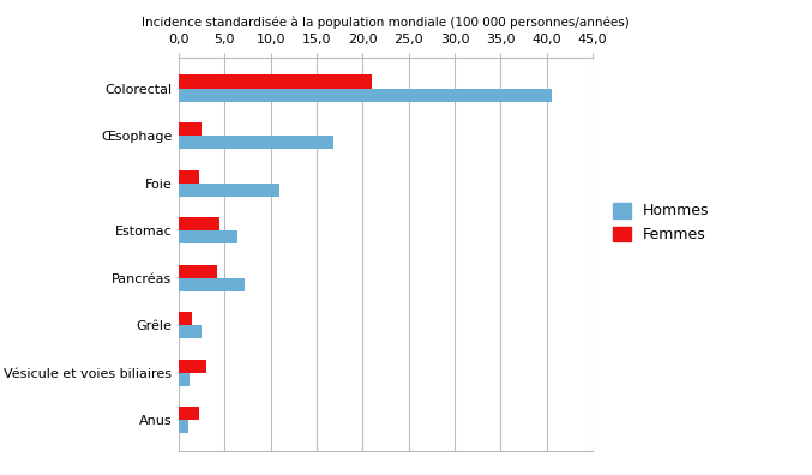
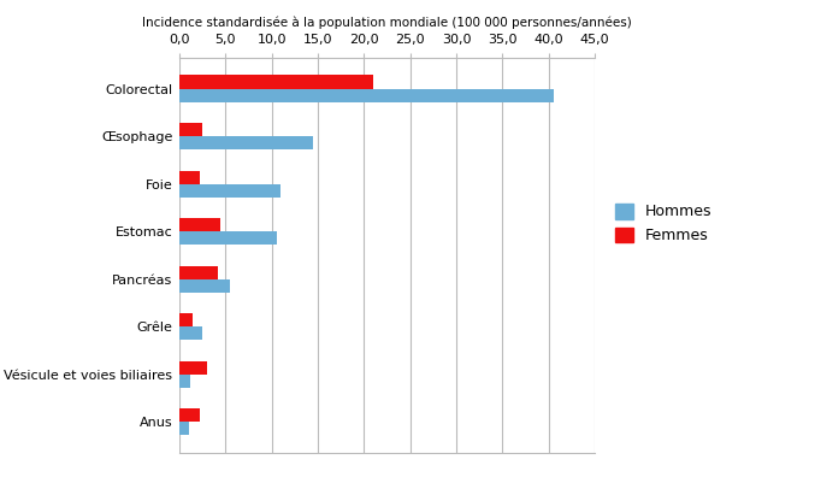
Hommes/Œsophage: 16,8 -> 14,5
Hommes/Estomac: 6,4 -> 10,5
Hommes/Pancréas: 7,2 -> 5,5
